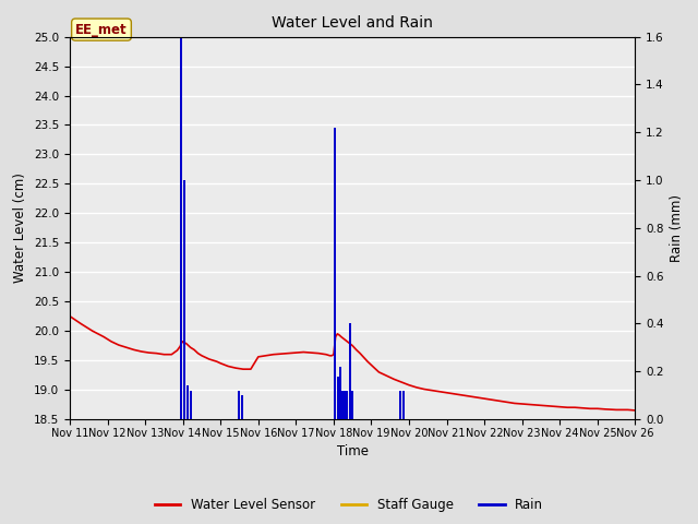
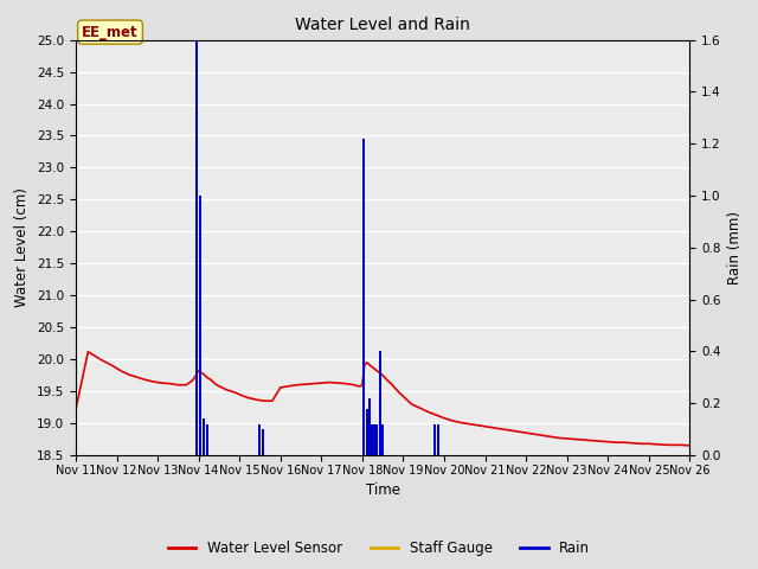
Water Level Sensor/Nov 11: 20.25 -> 19.22
